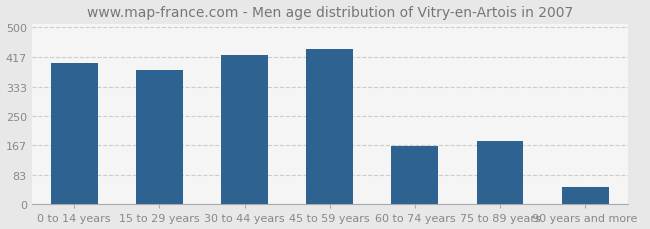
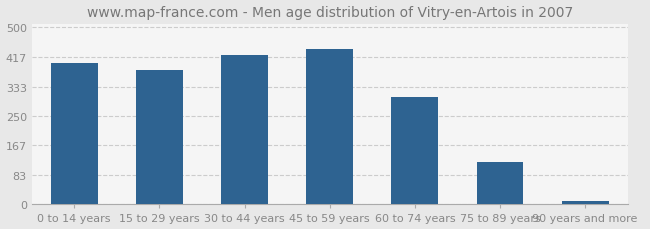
60 to 74 years: 165 -> 303
75 to 89 years: 180 -> 120
90 years and more: 50 -> 10
